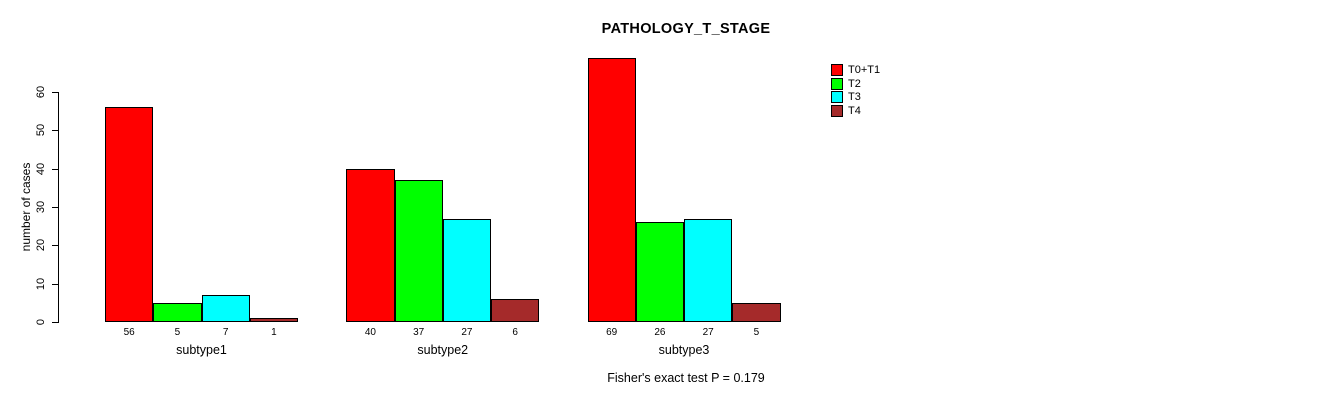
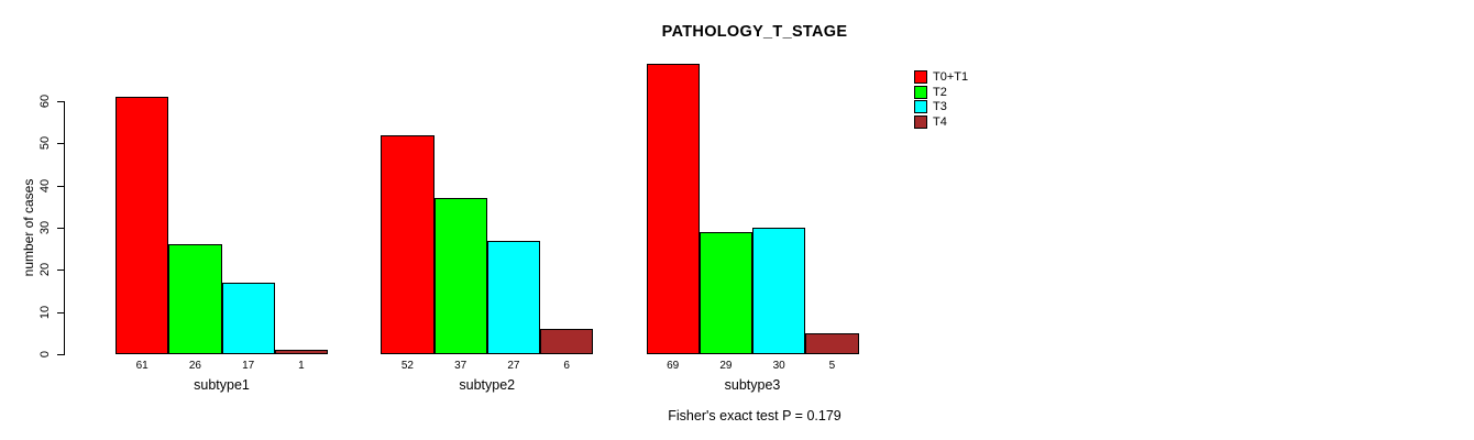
T0+T1/subtype1: 56 -> 61
T2/subtype1: 5 -> 26
T3/subtype1: 7 -> 17
T0+T1/subtype2: 40 -> 52
T2/subtype3: 26 -> 29
T3/subtype3: 27 -> 30
